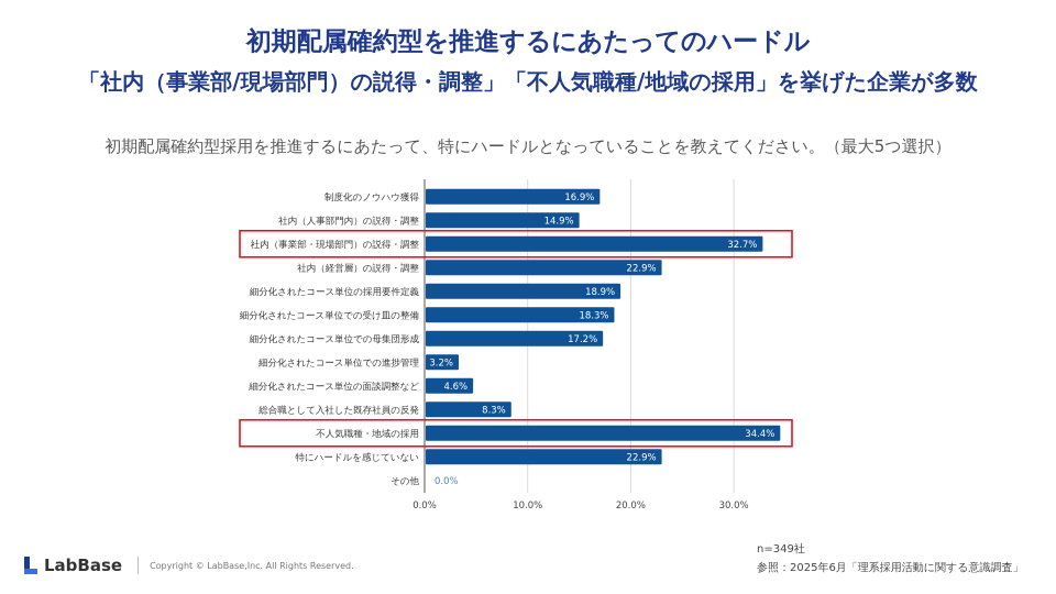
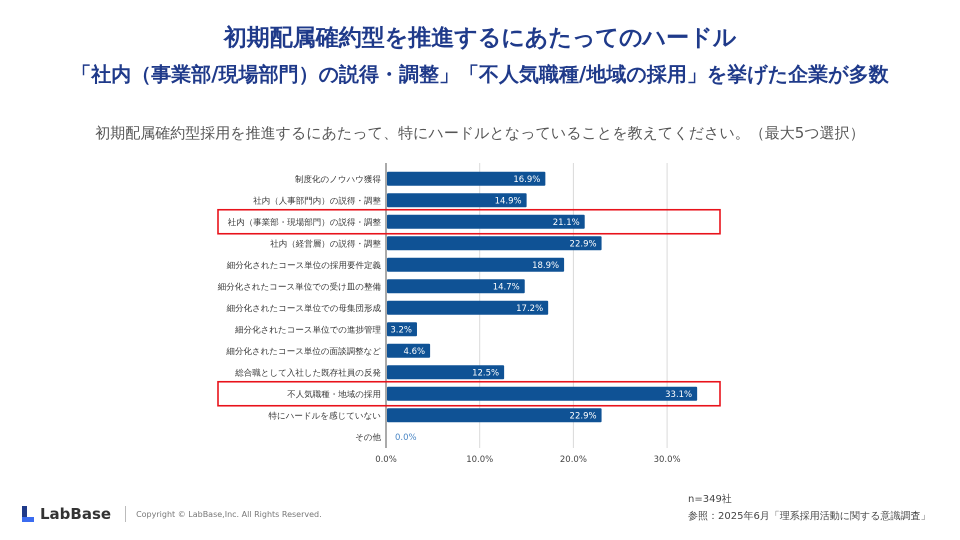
社内（事業部・現場部門）の説得・調整: 32.7% -> 21.1%
細分化されたコース単位での受け皿の整備: 18.3% -> 14.7%
総合職として入社した既存社員の反発: 8.3% -> 12.5%
不人気職種・地域の採用: 34.4% -> 33.1%
